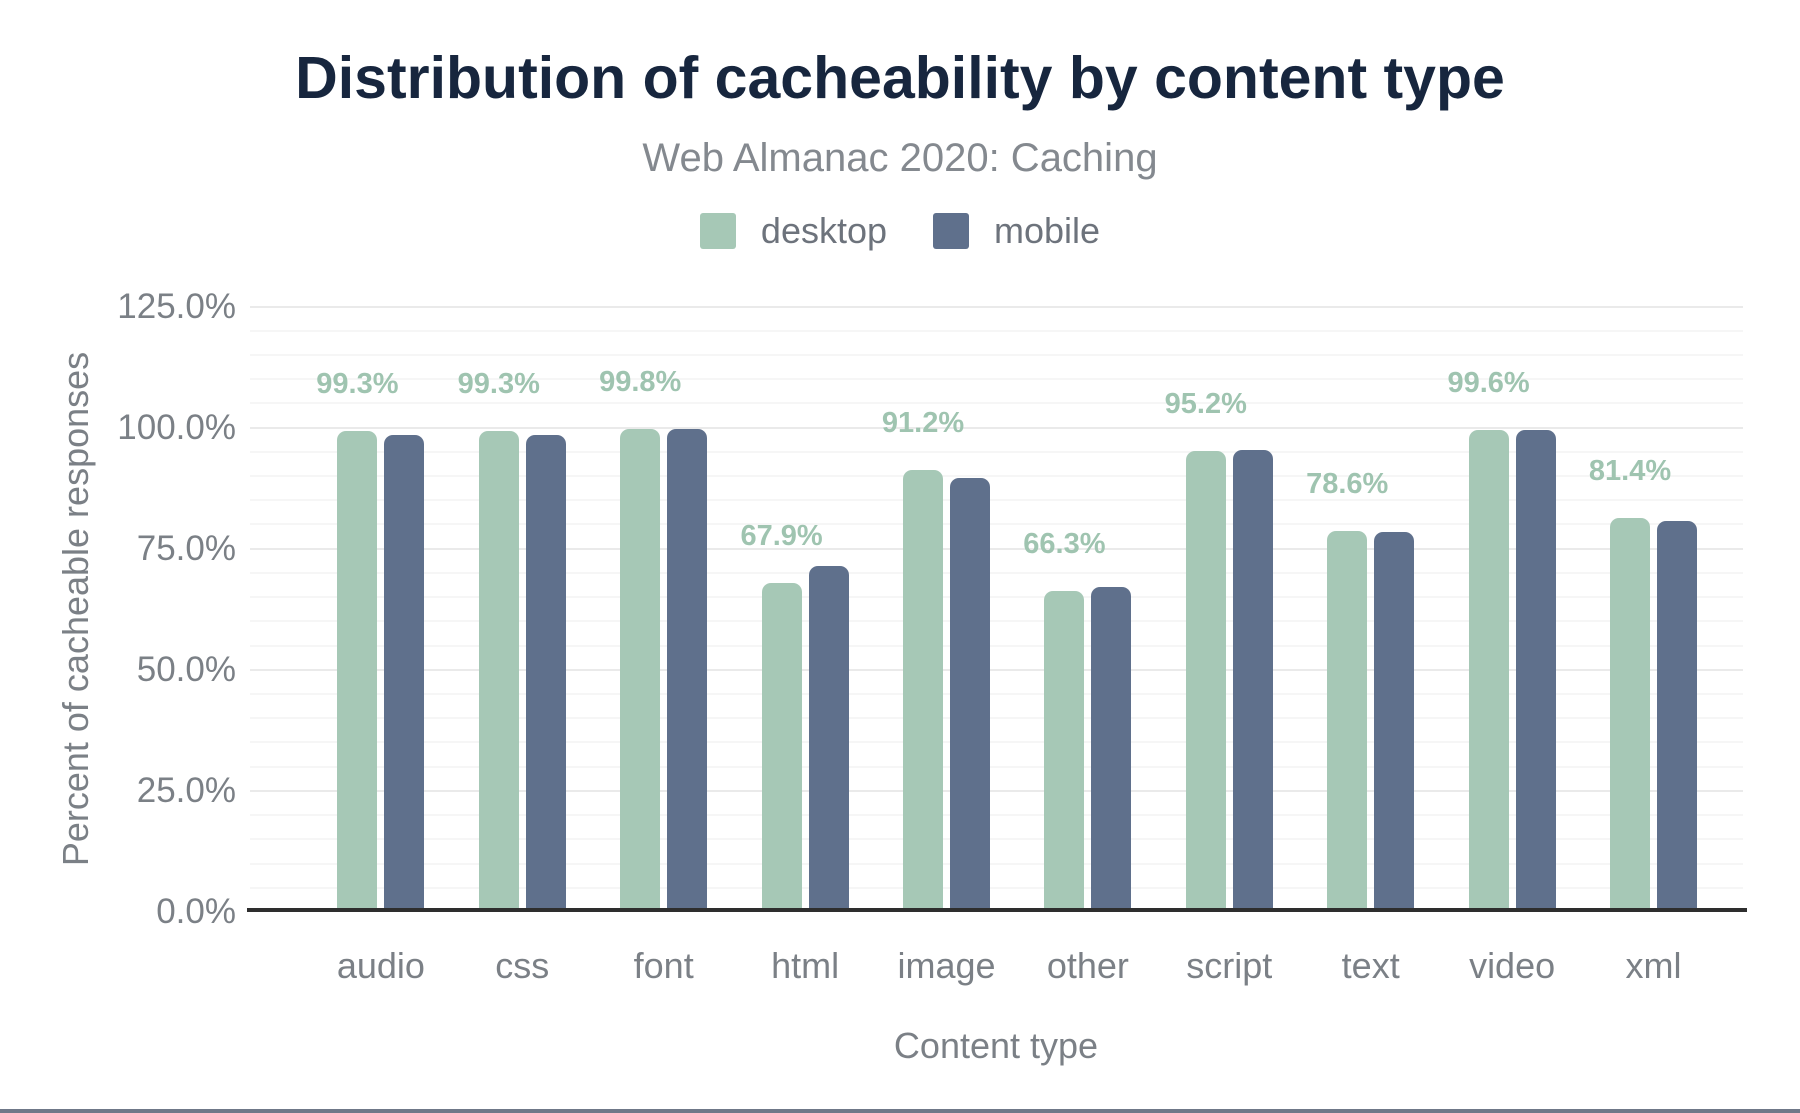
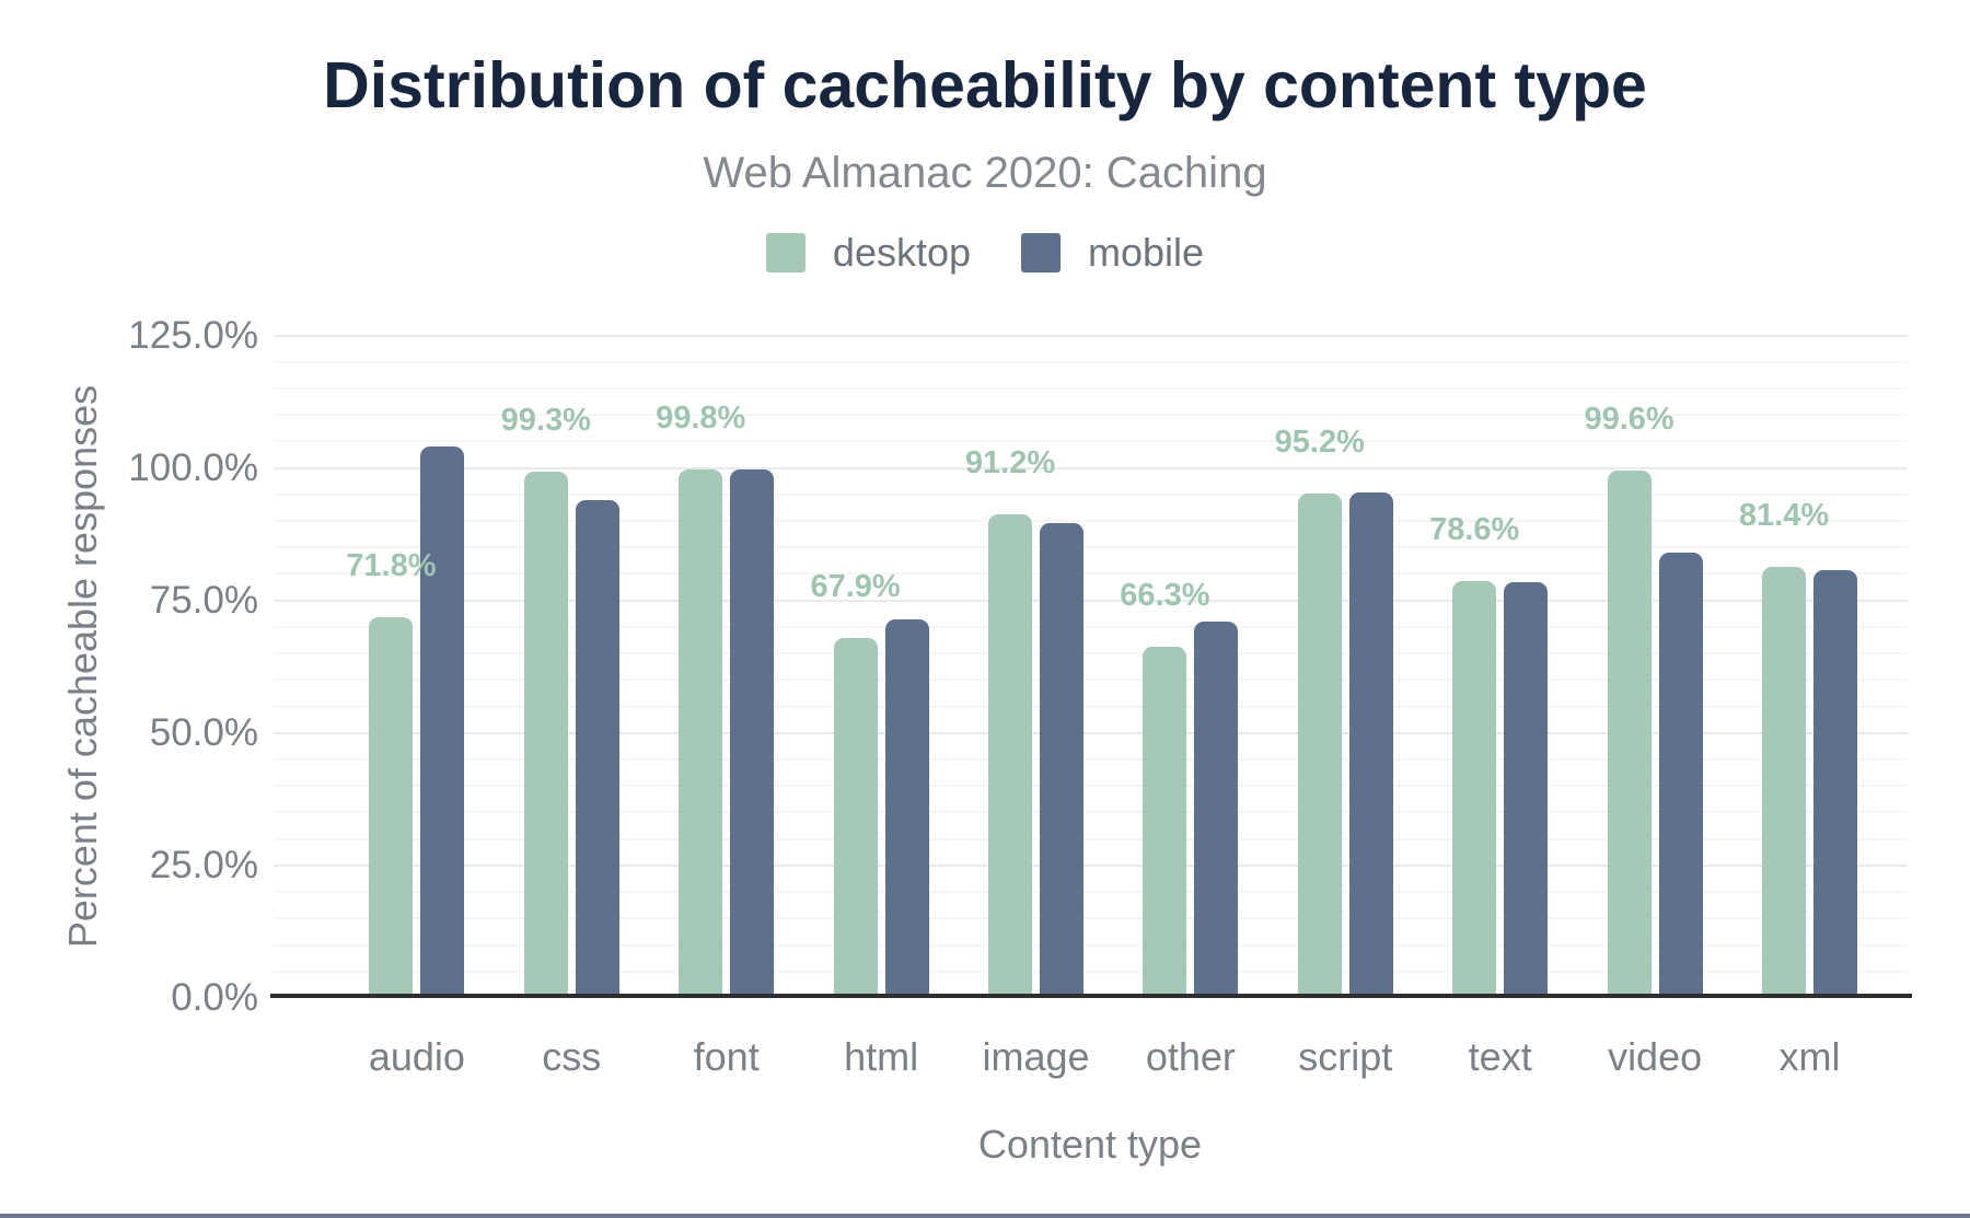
desktop/audio: 99.3% -> 71.8%
mobile/audio: 98% -> 104%
mobile/css: 98% -> 94%
mobile/other: 67% -> 71%
mobile/video: 100% -> 84%
